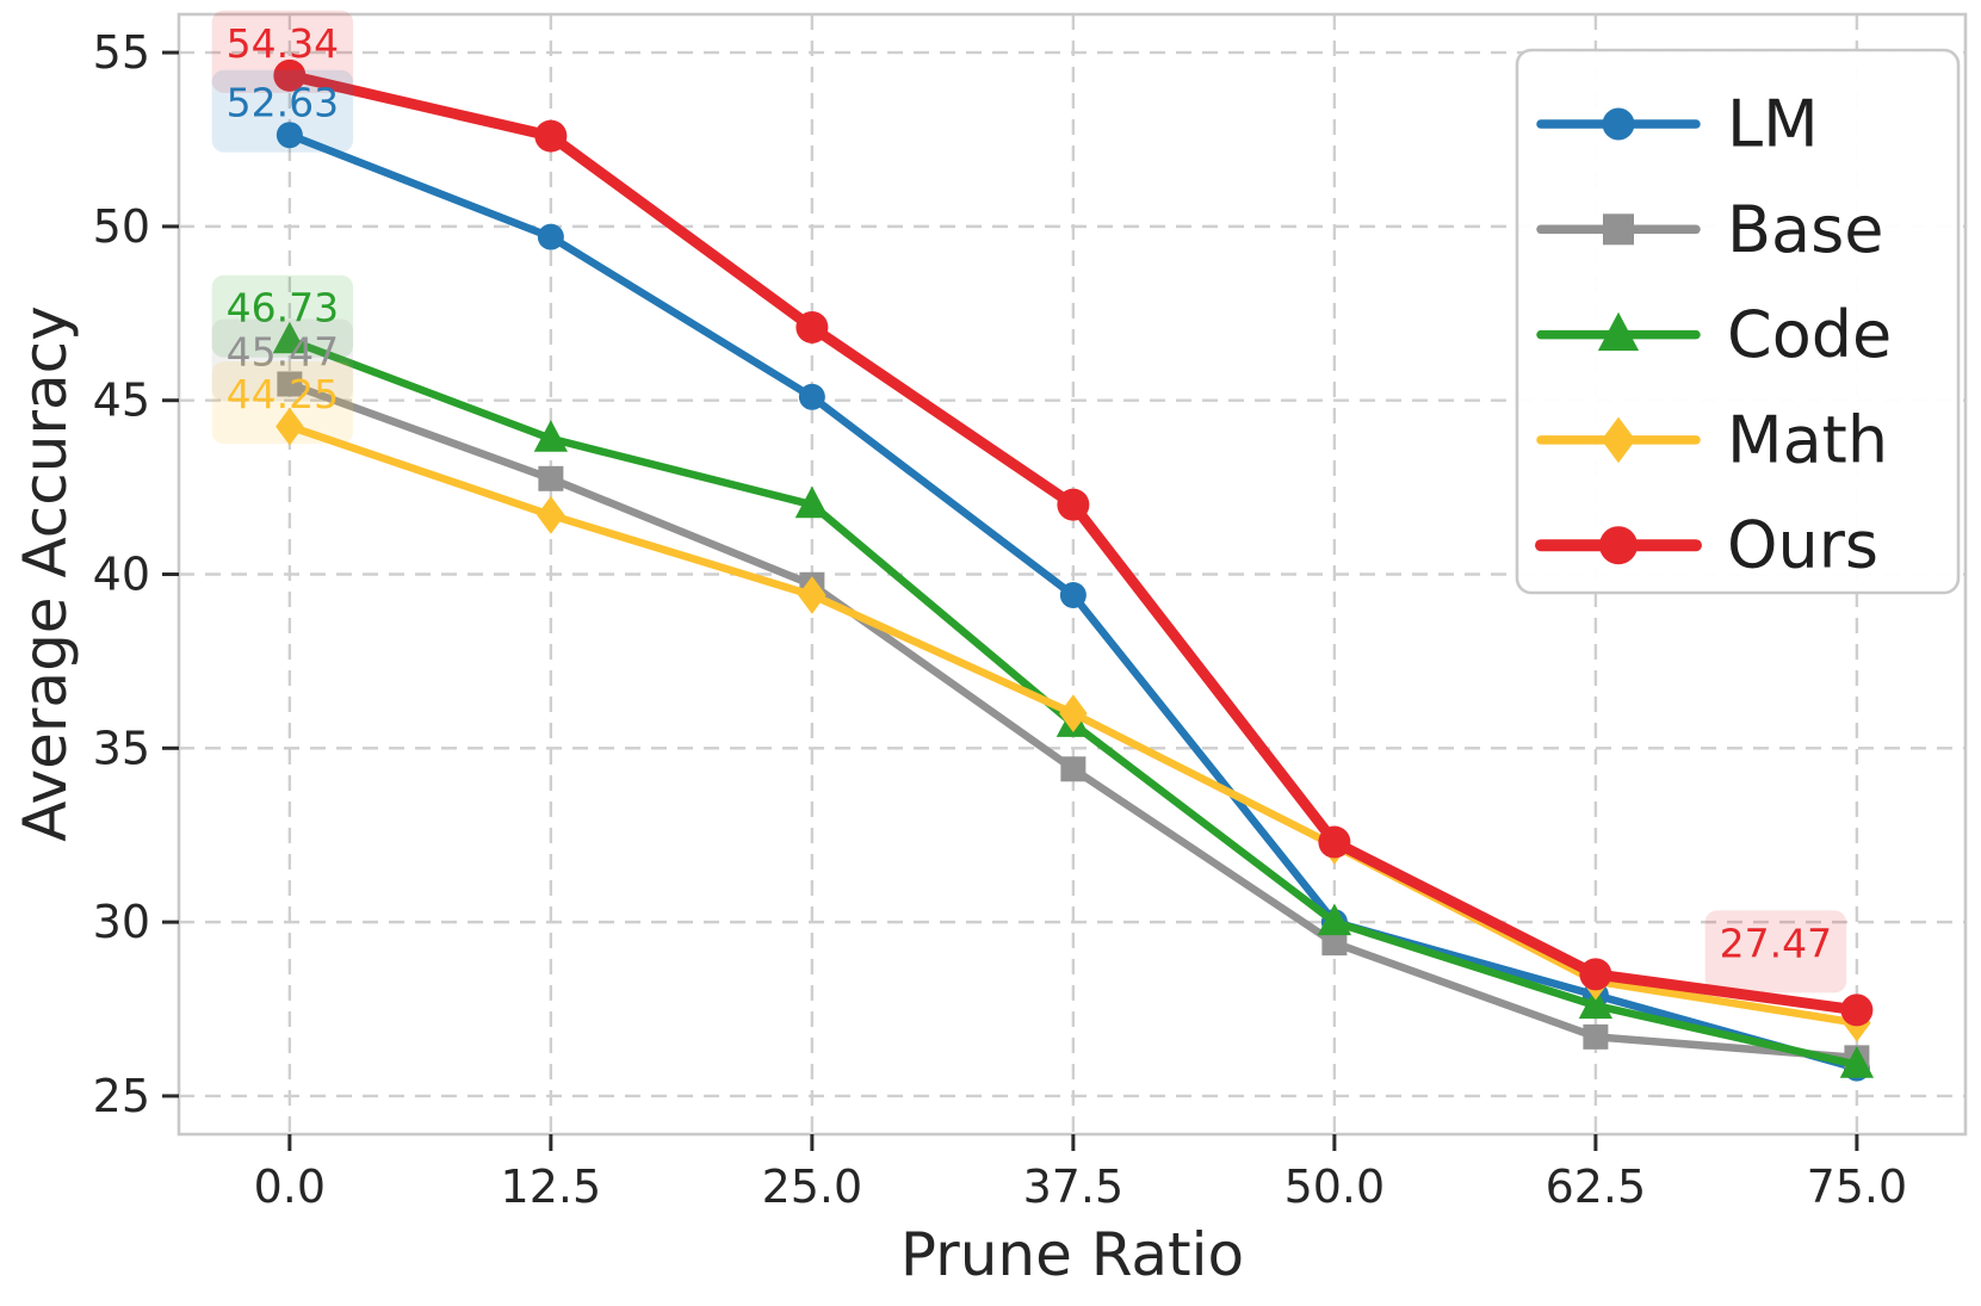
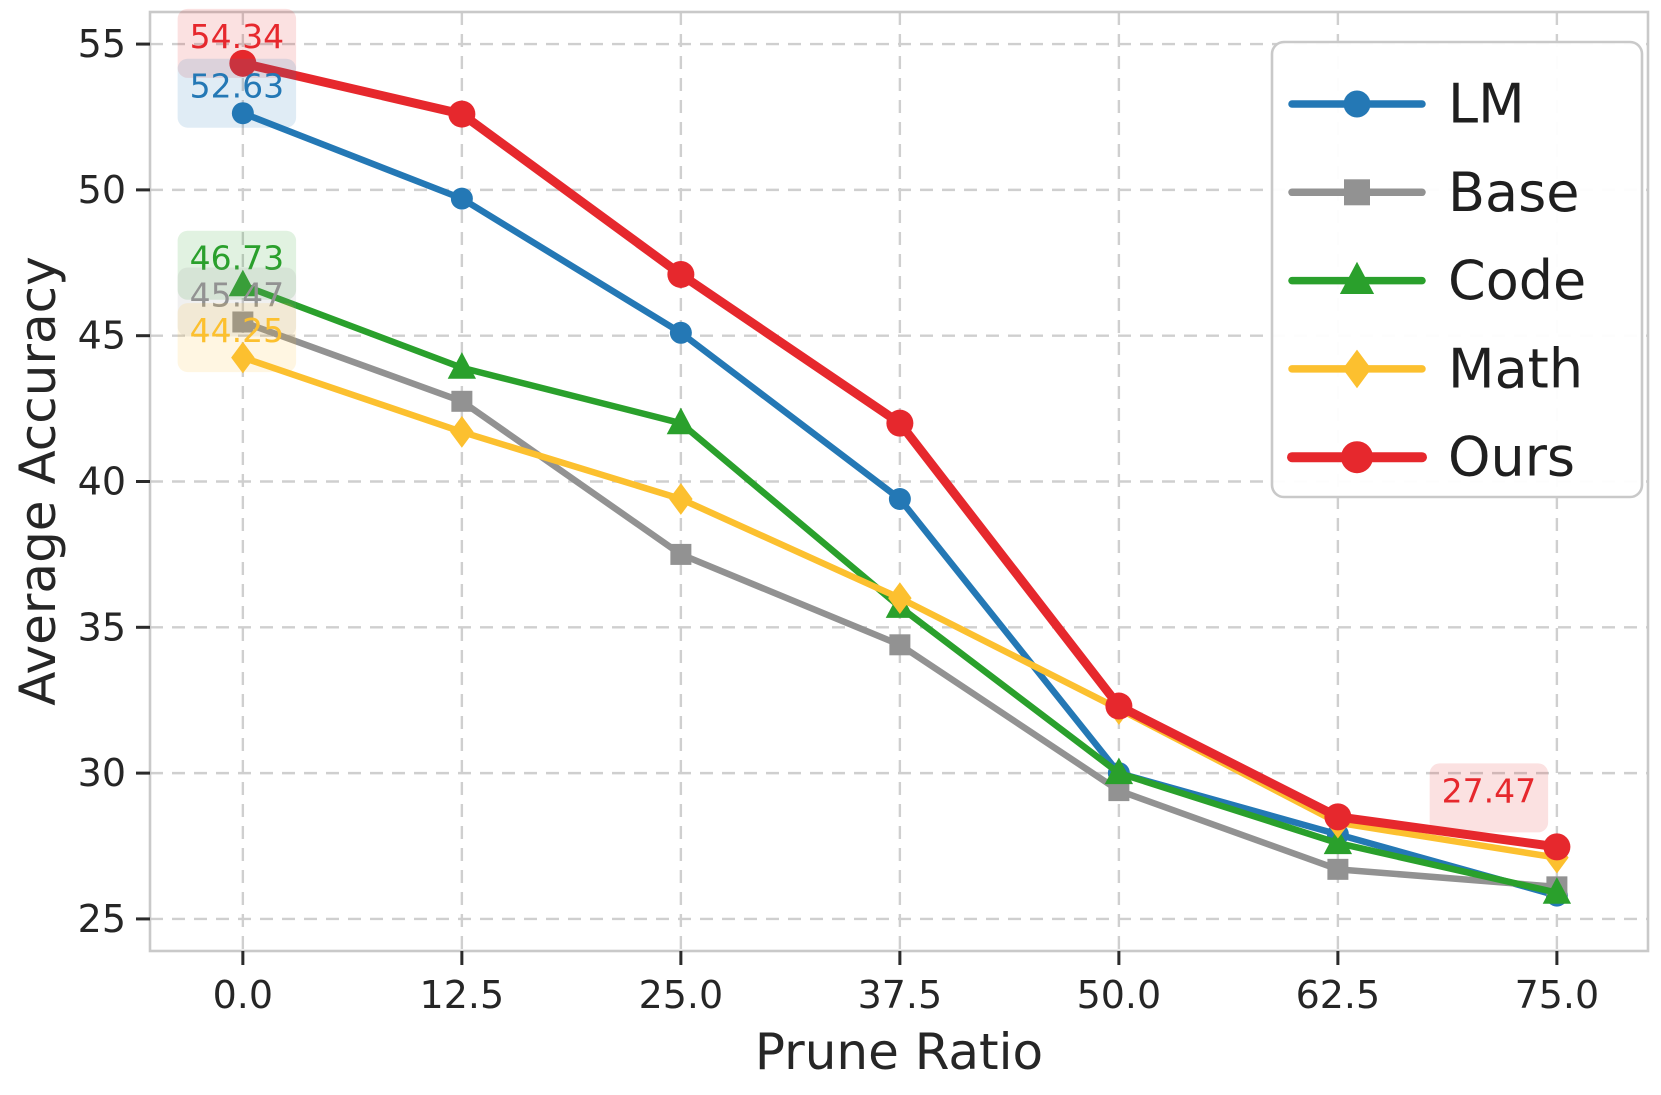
Base/25: 39.7 -> 37.5
